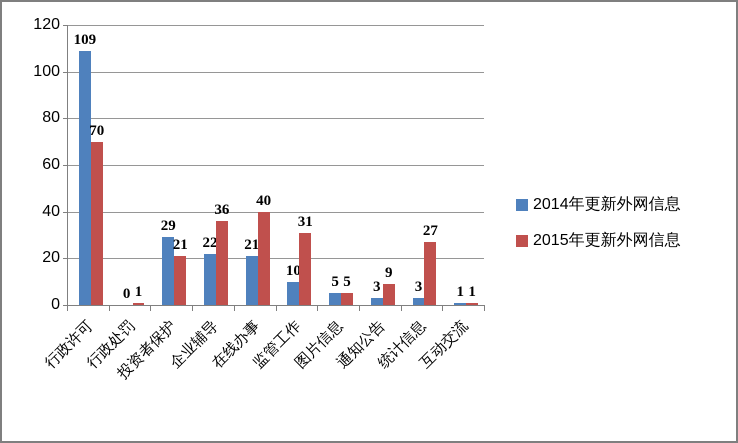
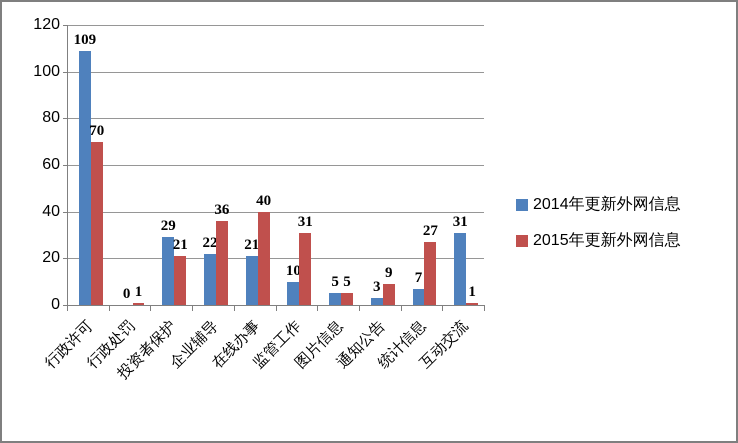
2014年更新外网信息/统计信息: 3 -> 7
2014年更新外网信息/互动交流: 1 -> 31
